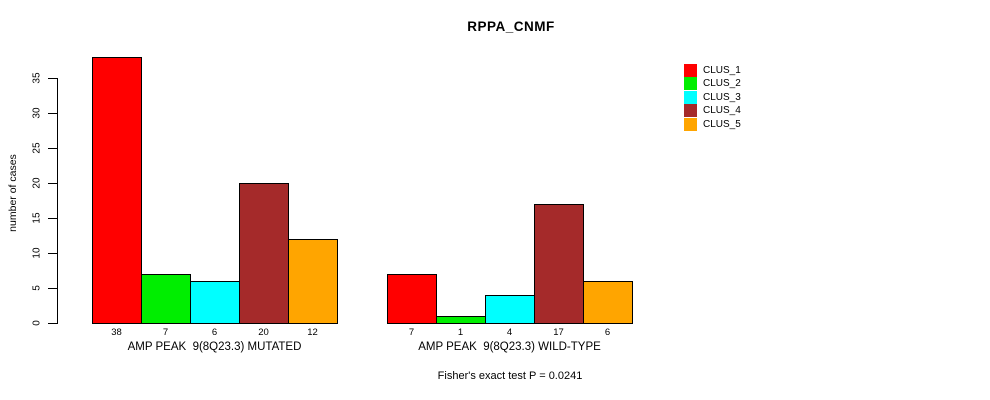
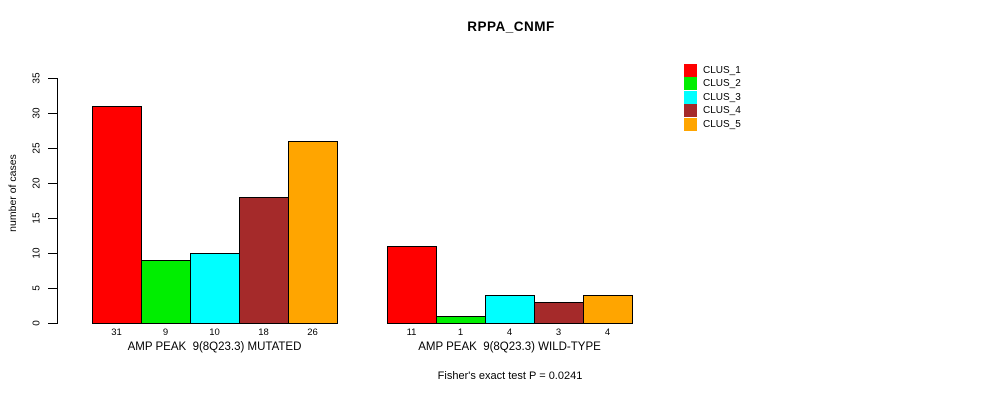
CLUS_1/AMP PEAK 9(8Q23.3) MUTATED: 38 -> 31
CLUS_2/AMP PEAK 9(8Q23.3) MUTATED: 7 -> 9
CLUS_3/AMP PEAK 9(8Q23.3) MUTATED: 6 -> 10
CLUS_4/AMP PEAK 9(8Q23.3) MUTATED: 20 -> 18
CLUS_5/AMP PEAK 9(8Q23.3) MUTATED: 12 -> 26
CLUS_1/AMP PEAK 9(8Q23.3) WILD-TYPE: 7 -> 11
CLUS_4/AMP PEAK 9(8Q23.3) WILD-TYPE: 17 -> 3
CLUS_5/AMP PEAK 9(8Q23.3) WILD-TYPE: 6 -> 4
